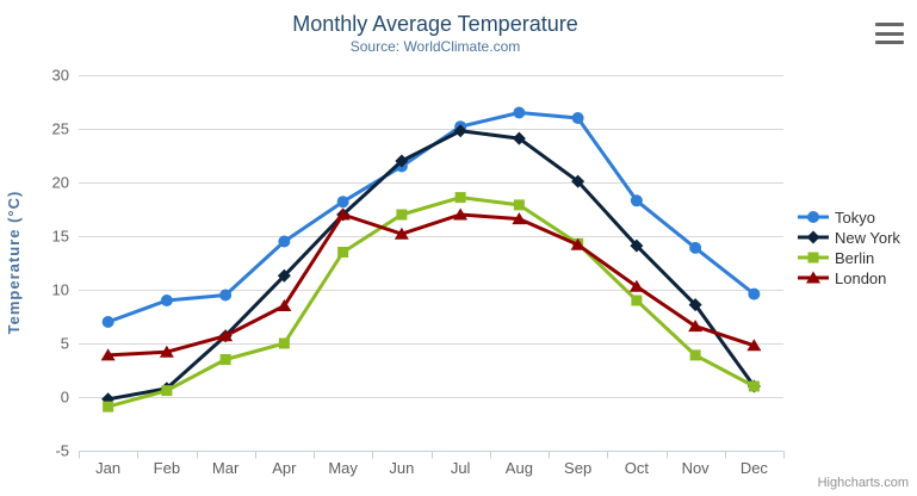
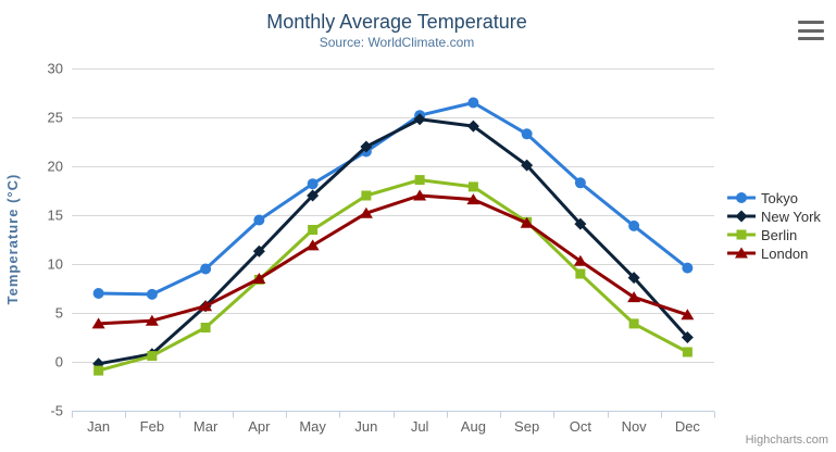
Tokyo/Feb: 9 -> 7
Berlin/Apr: 5 -> 8
London/May: 17 -> 12
Tokyo/Sep: 26 -> 23
New York/Dec: 1 -> 2
